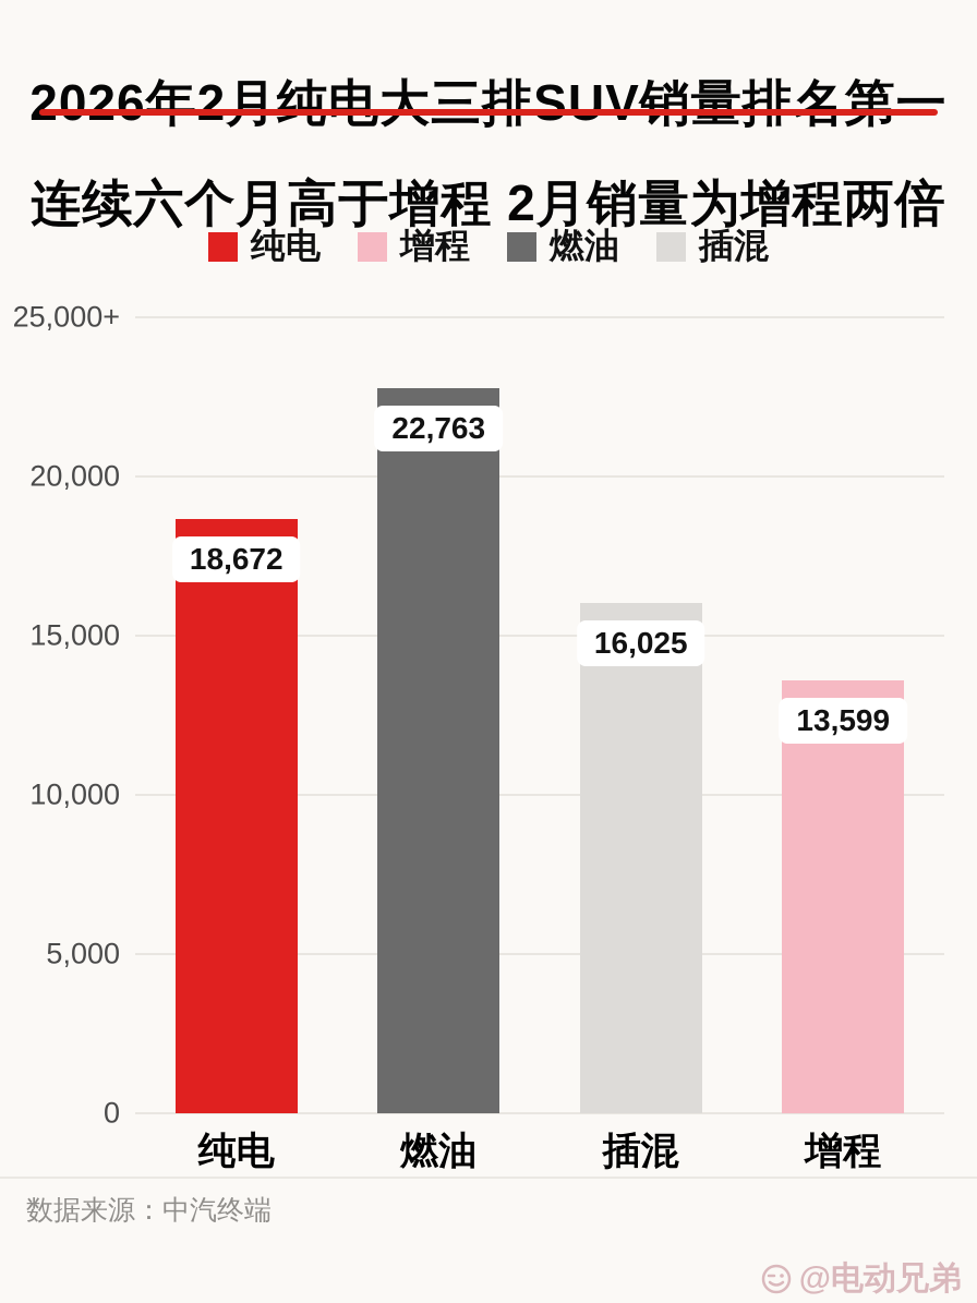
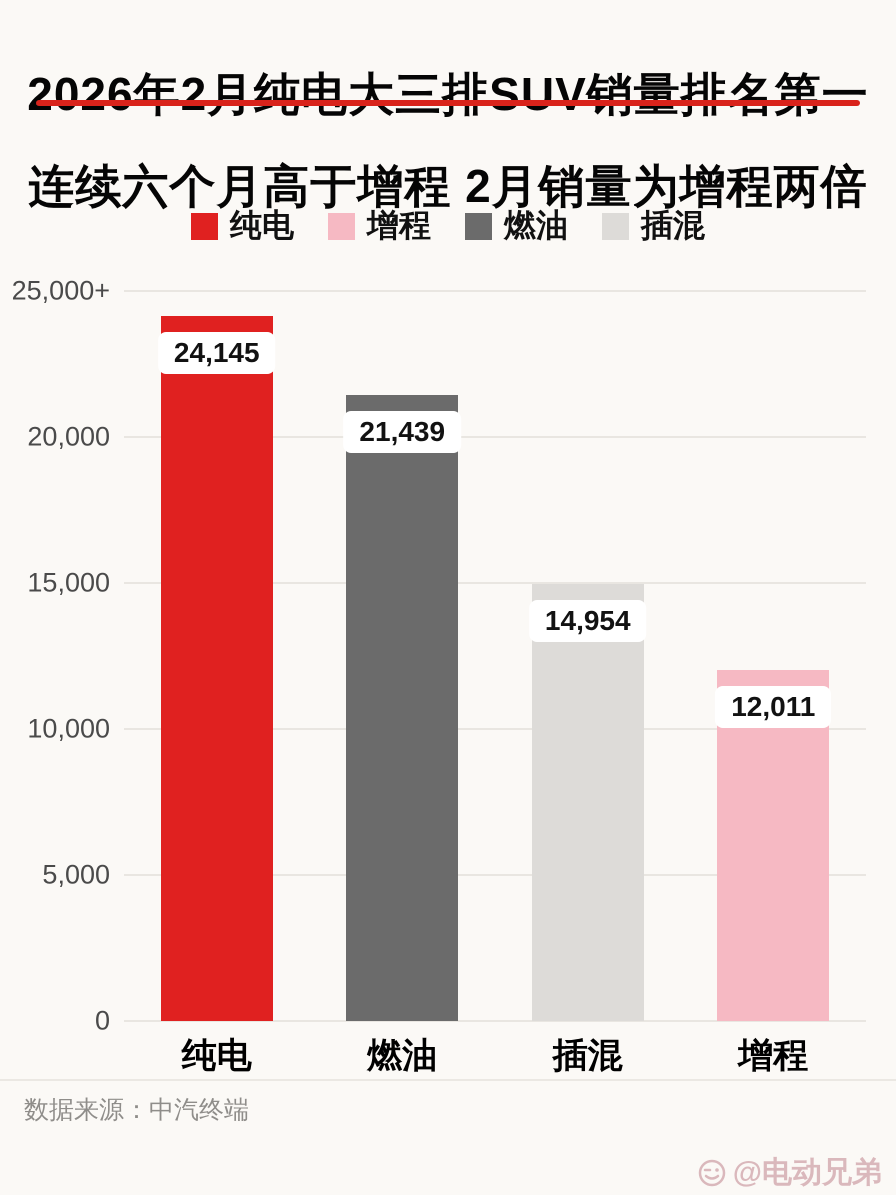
纯电: 18,672 -> 24,145
燃油: 22,763 -> 21,439
插混: 16,025 -> 14,954
增程: 13,599 -> 12,011
